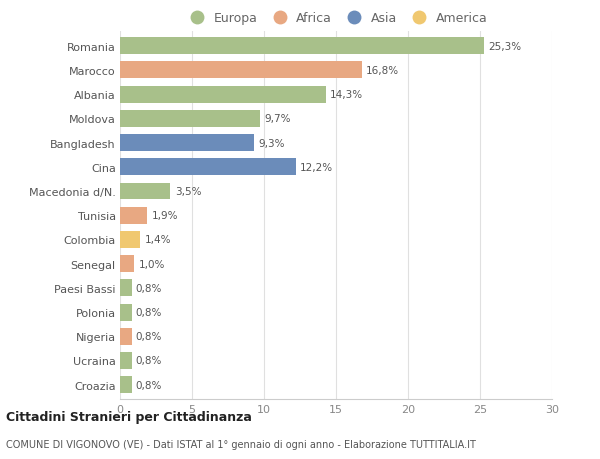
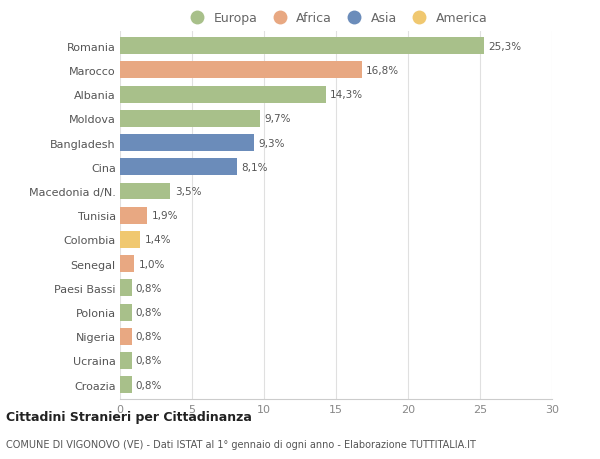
Cina: 12,2% -> 8,1%
